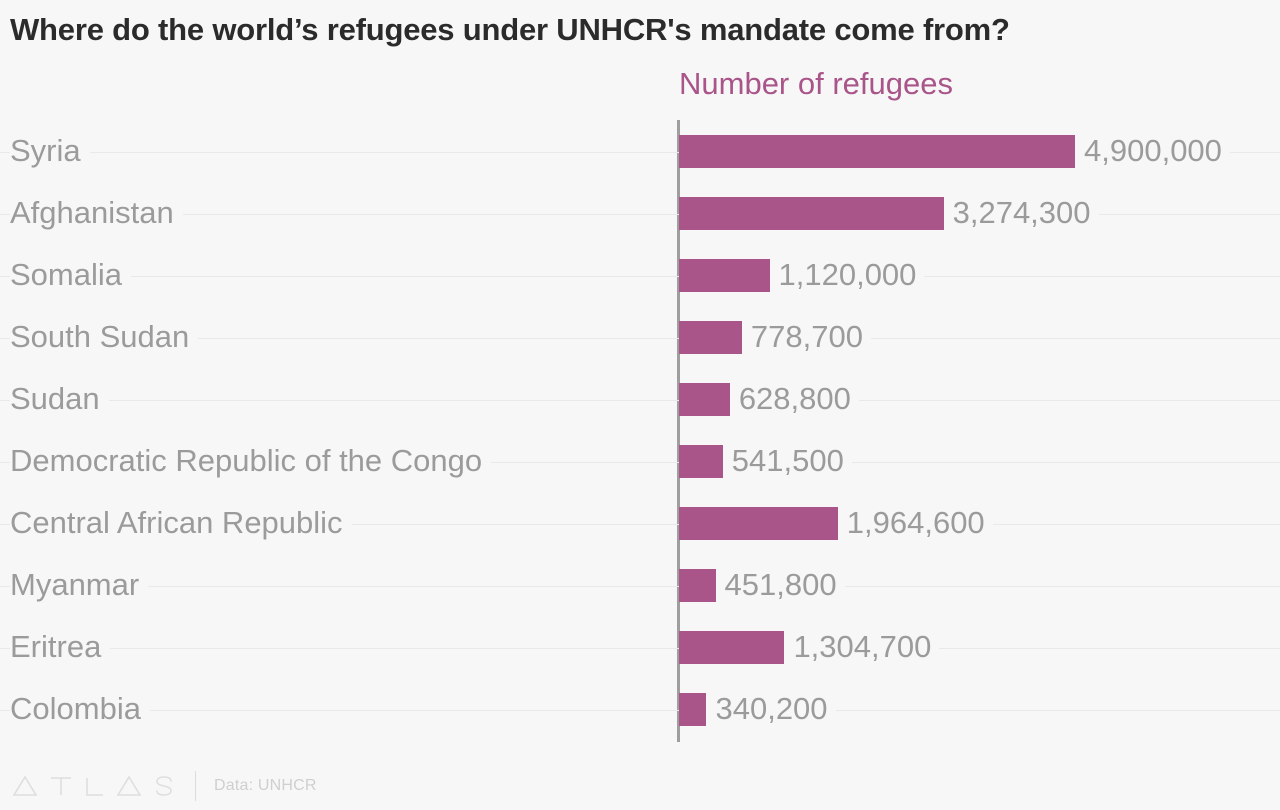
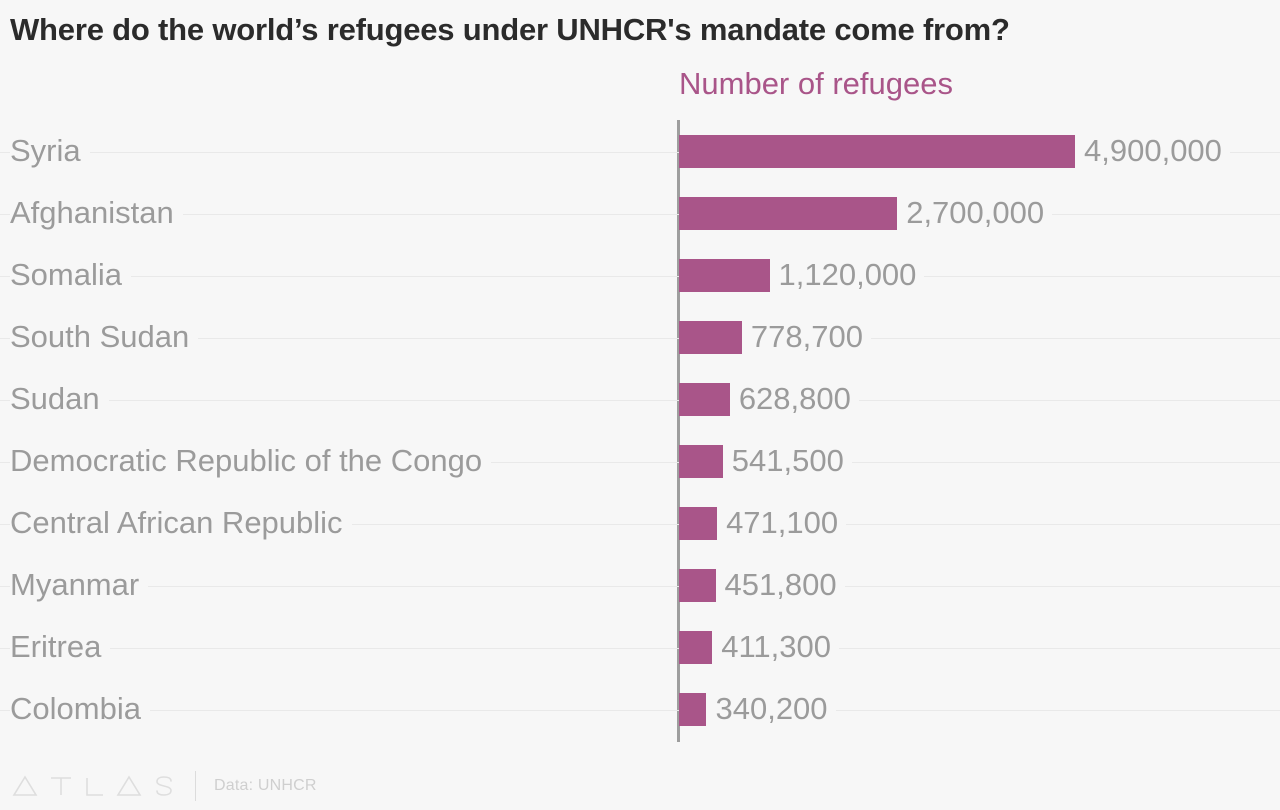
Afghanistan: 3,274,300 -> 2,700,000
Central African Republic: 1,964,600 -> 471,100
Eritrea: 1,304,700 -> 411,300
